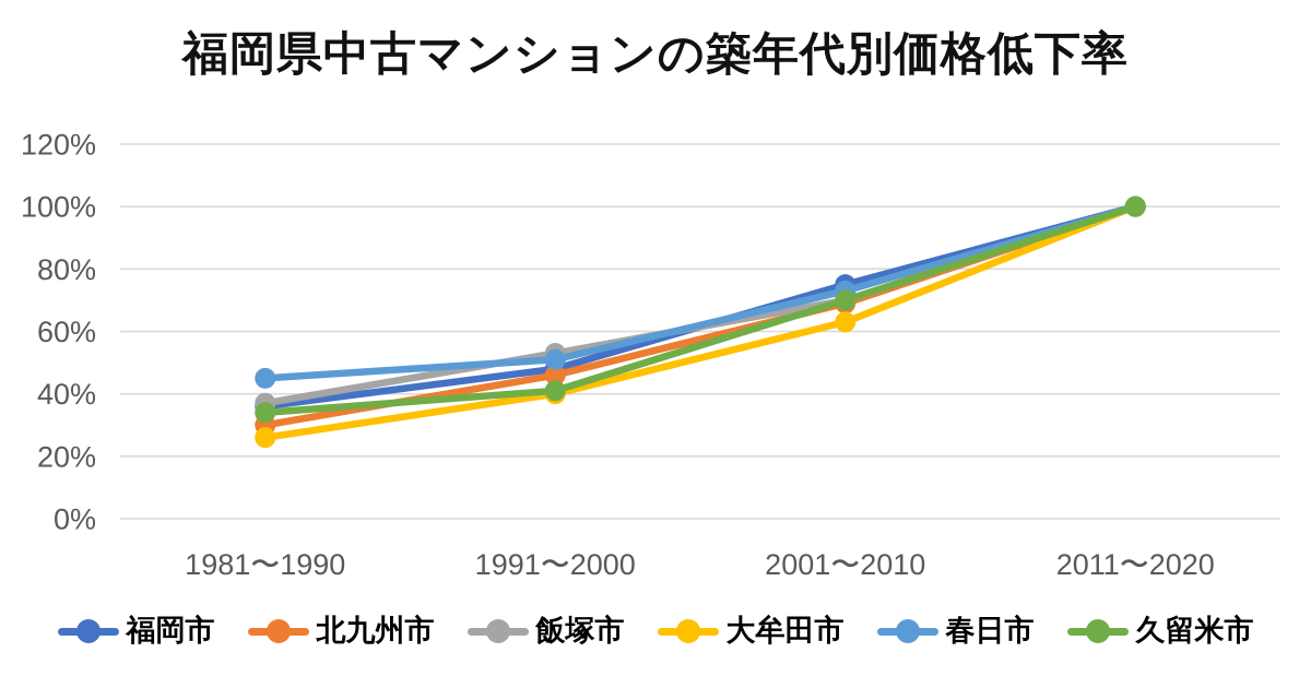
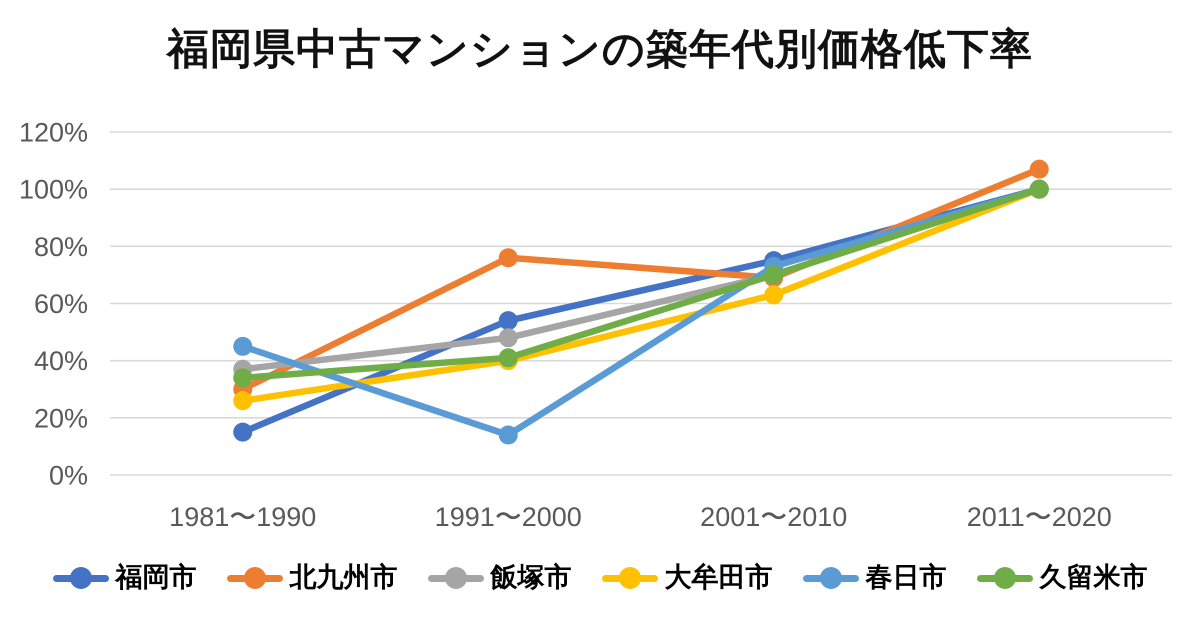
福岡市/1981〜1990: 36% -> 15%
福岡市/1991〜2000: 48% -> 54%
北九州市/1991〜2000: 46% -> 76%
飯塚市/1991〜2000: 53% -> 48%
春日市/1991〜2000: 51% -> 14%
北九州市/2011〜2020: 100% -> 107%
